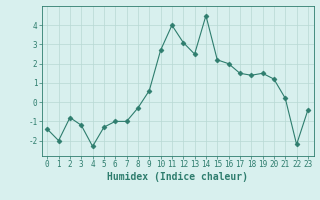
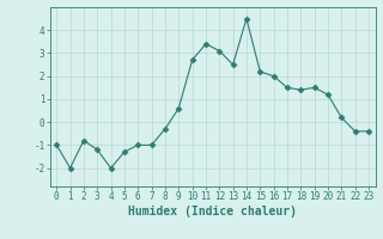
0: -1.4 -> -1.0
4: -2.3 -> -2.0
11: 4.0 -> 3.4
22: -2.2 -> -0.4
